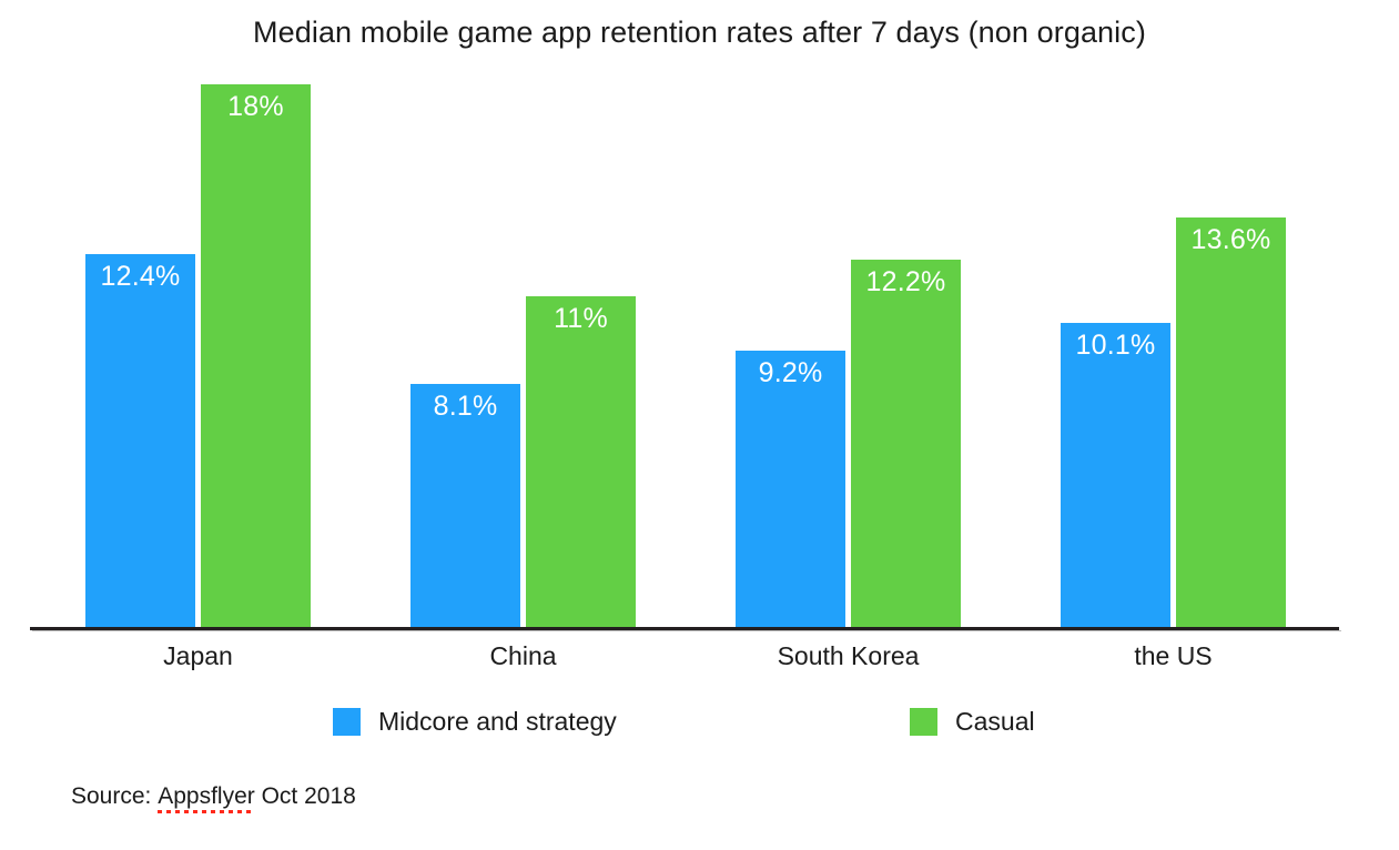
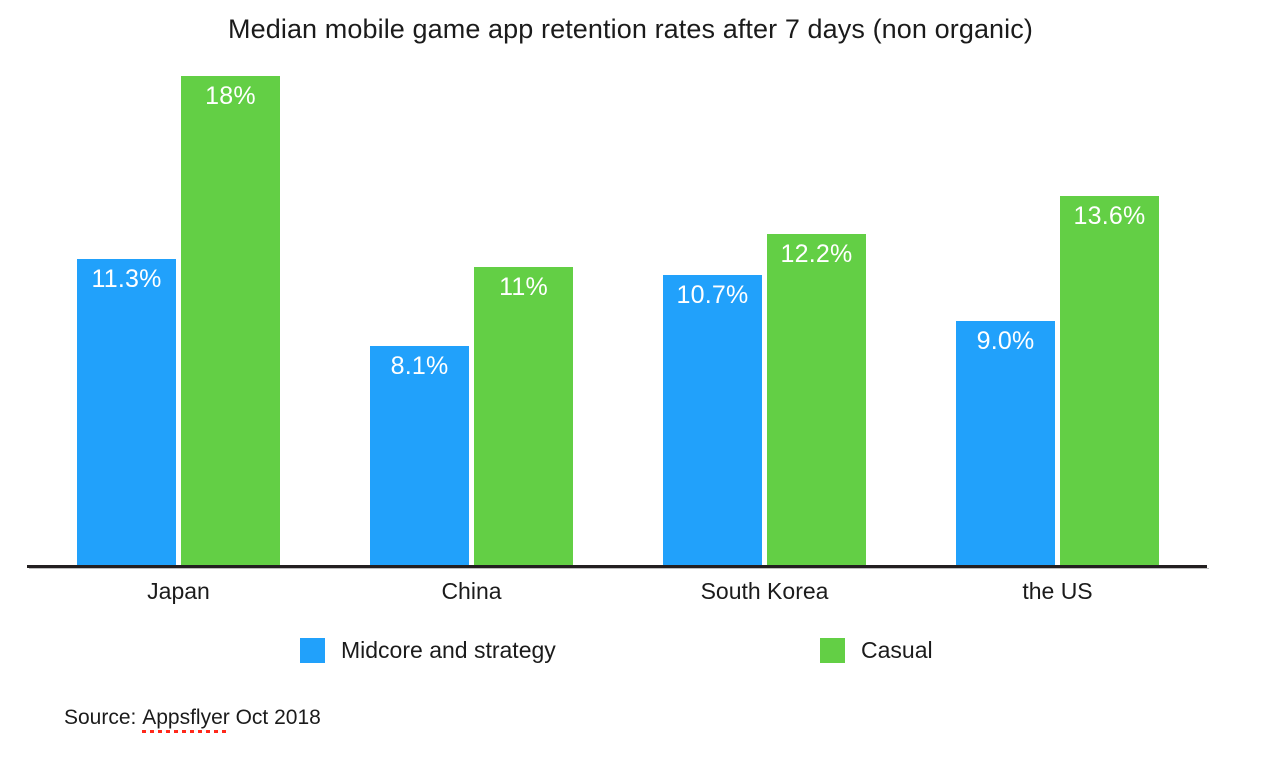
Midcore and strategy/Japan: 12.4% -> 11.3%
Midcore and strategy/South Korea: 9.2% -> 10.7%
Midcore and strategy/the US: 10.1% -> 9.0%
